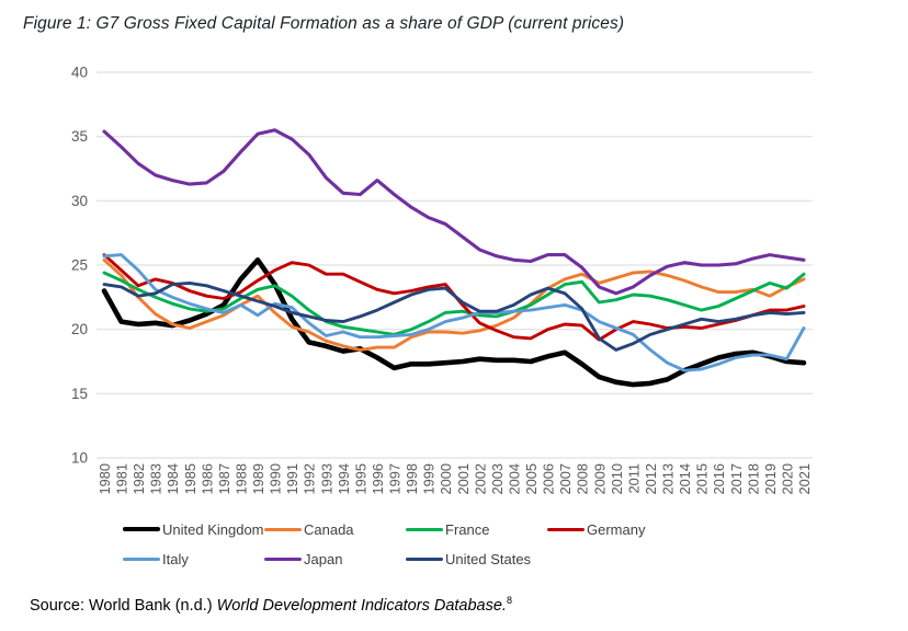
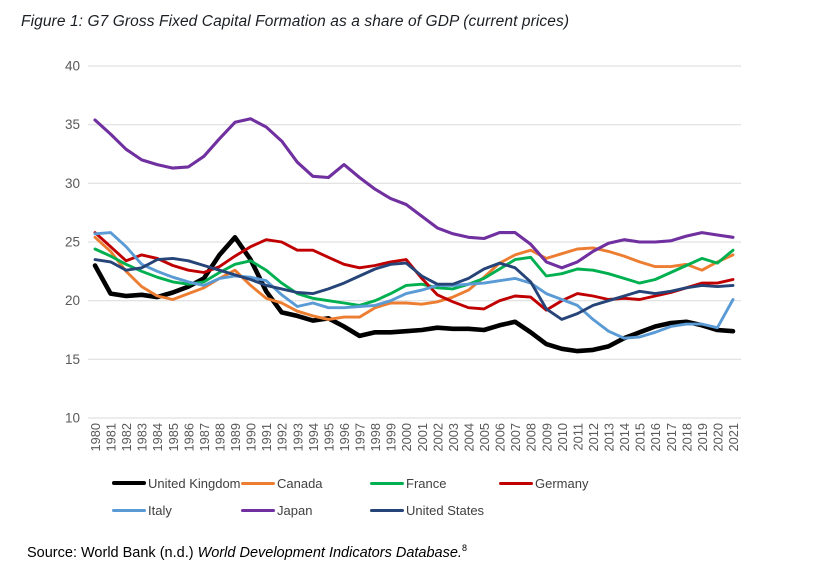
Italy/1989: 21.1 -> 22.1
